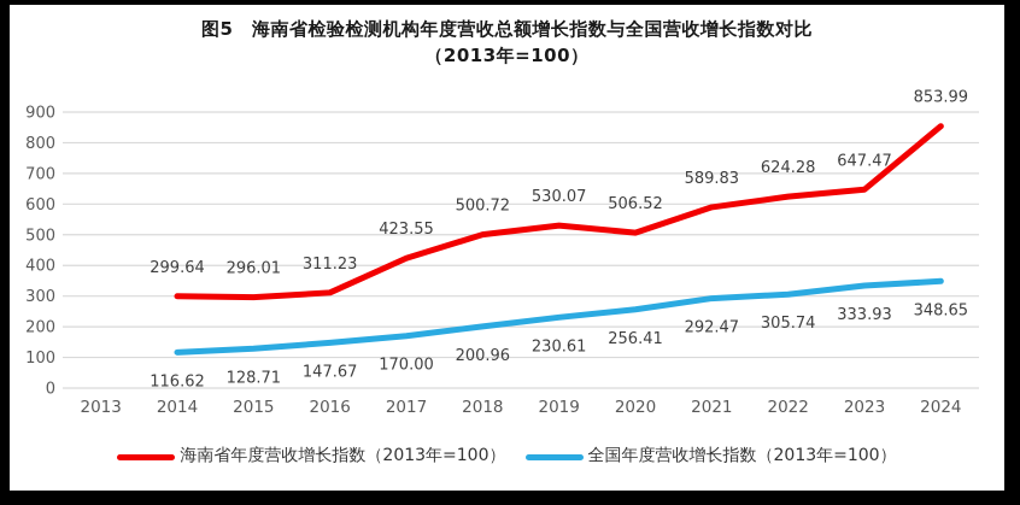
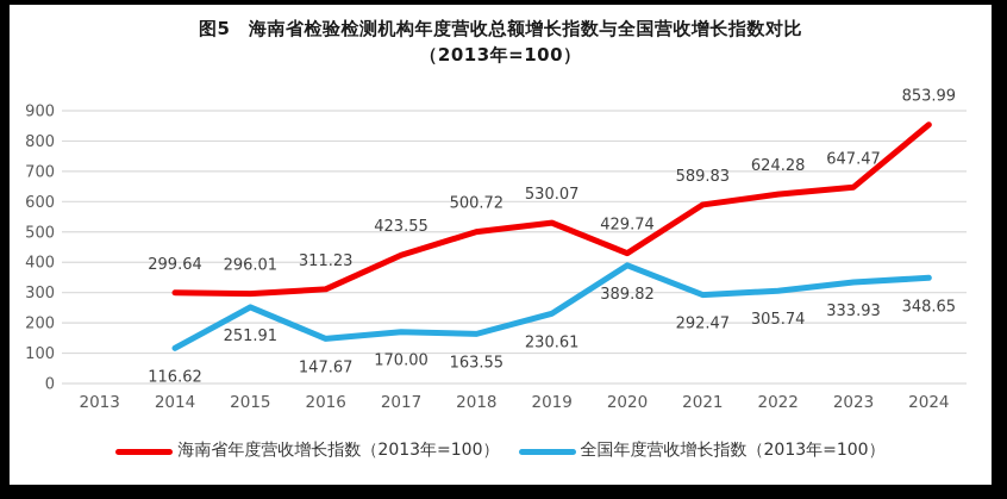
全国年度营收增长指数（2013年=100）/2015: 128.71 -> 251.91
全国年度营收增长指数（2013年=100）/2018: 200.96 -> 163.55
海南省年度营收增长指数（2013年=100）/2020: 506.52 -> 429.74
全国年度营收增长指数（2013年=100）/2020: 256.41 -> 389.82
